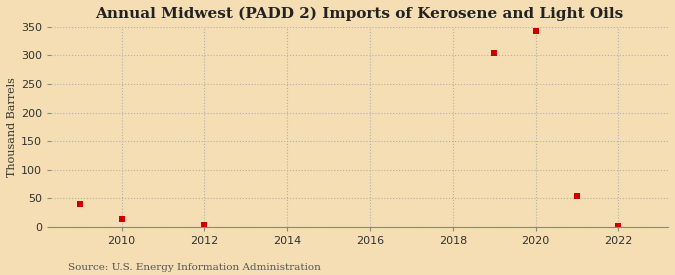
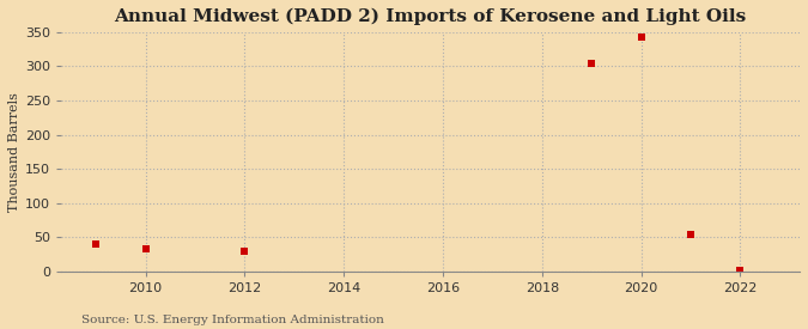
2010: 14 -> 34
2012: 4 -> 30
